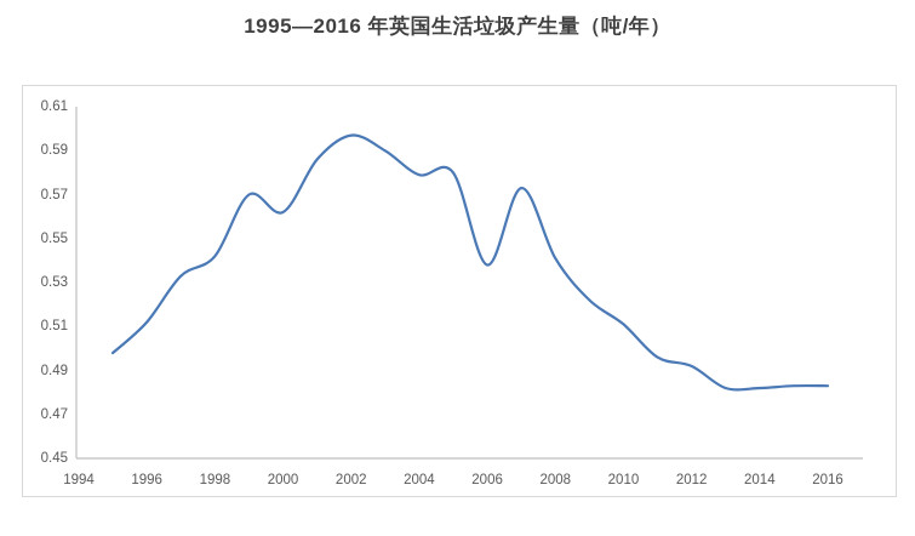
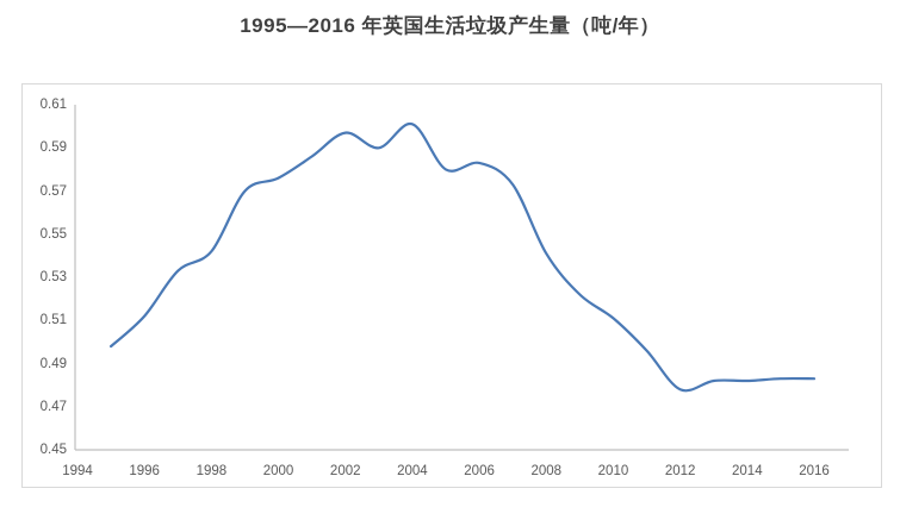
2000: 0.562 -> 0.576
2004: 0.579 -> 0.601
2006: 0.538 -> 0.583
2012: 0.492 -> 0.478
